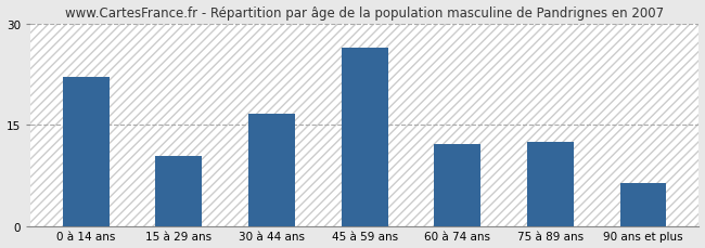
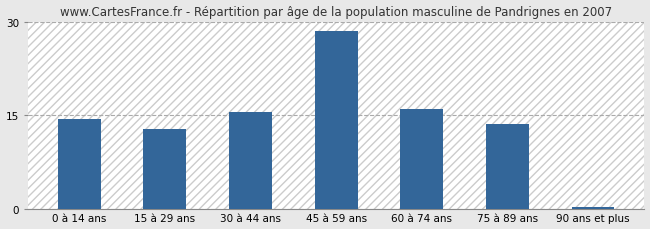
0 à 14 ans: 22.0 -> 14.3
15 à 29 ans: 10.4 -> 12.7
30 à 44 ans: 16.6 -> 15.5
45 à 59 ans: 26.4 -> 28.5
60 à 74 ans: 12.2 -> 16.0
75 à 89 ans: 12.4 -> 13.5
90 ans et plus: 6.4 -> 0.3
